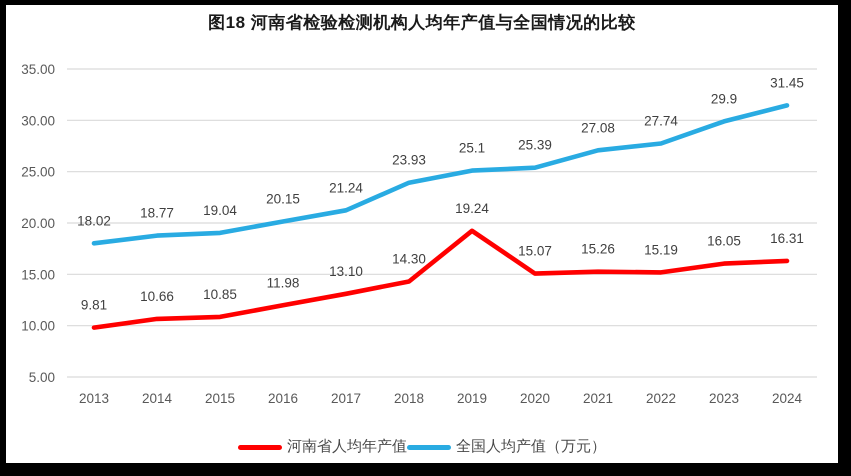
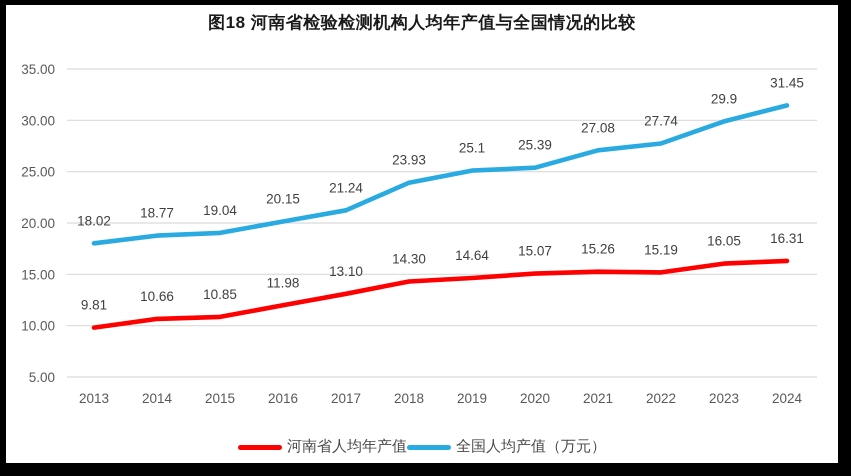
河南省人均年产值/2019: 19.24 -> 14.64
